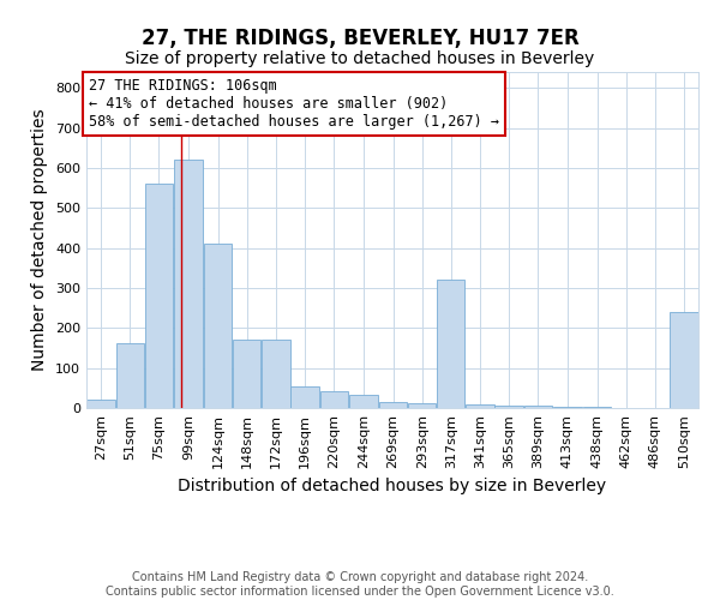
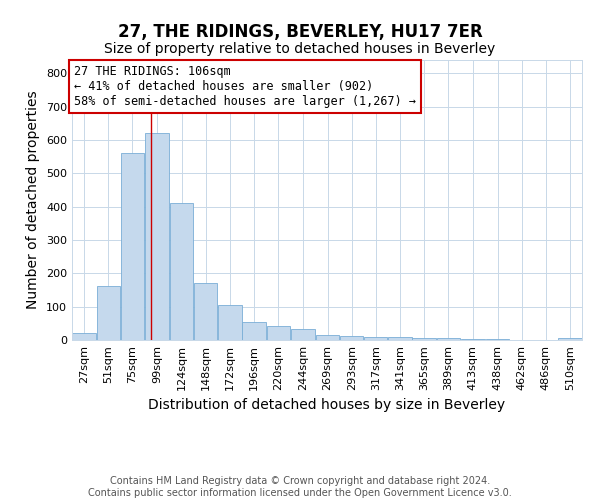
172sqm: 170 -> 105
317sqm: 320 -> 10
510sqm: 240 -> 7
